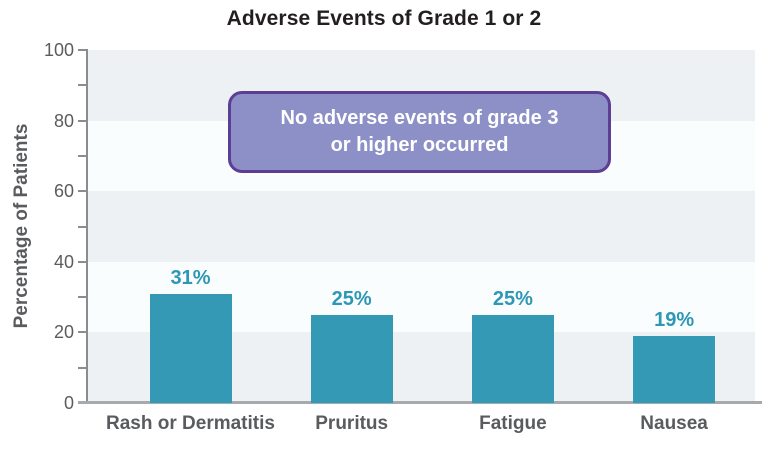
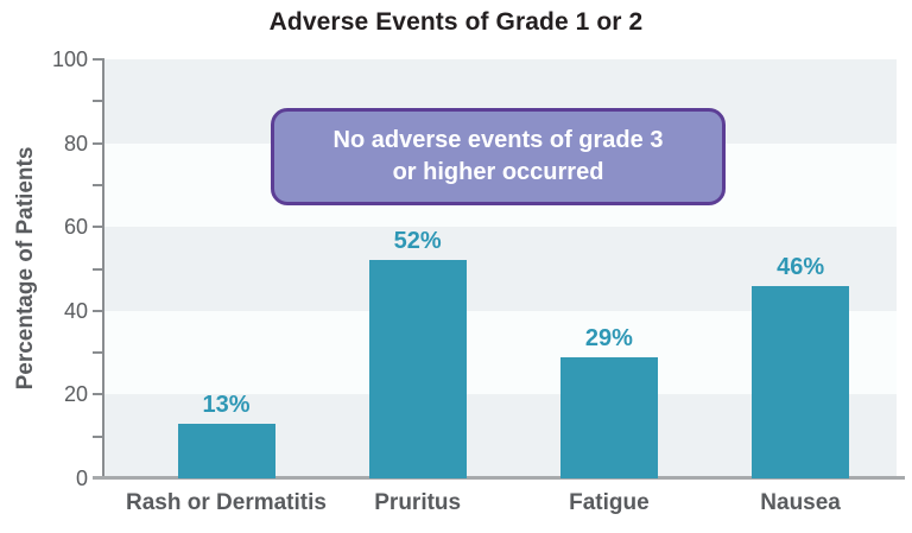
Rash or Dermatitis: 31% -> 13%
Pruritus: 25% -> 52%
Fatigue: 25% -> 29%
Nausea: 19% -> 46%
